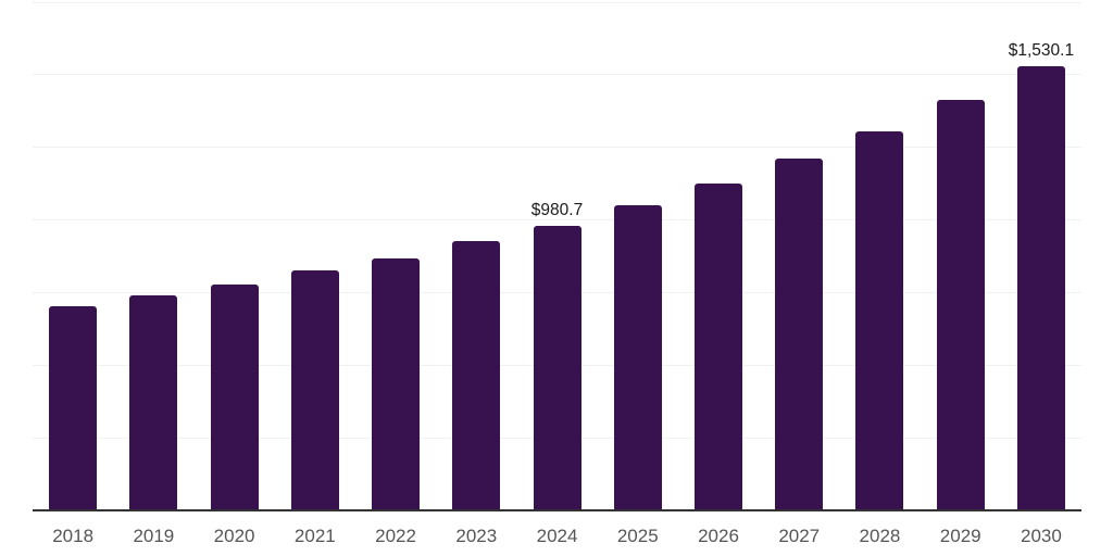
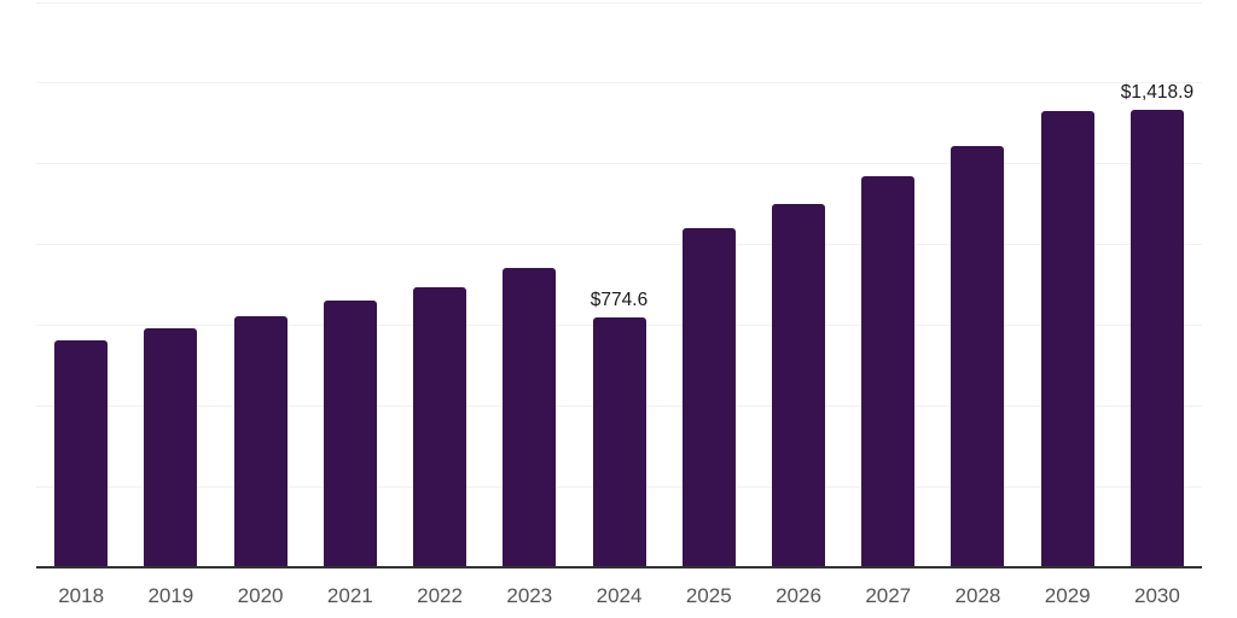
2024: $980.7 -> $774.6
2030: $1,530.1 -> $1,418.9
